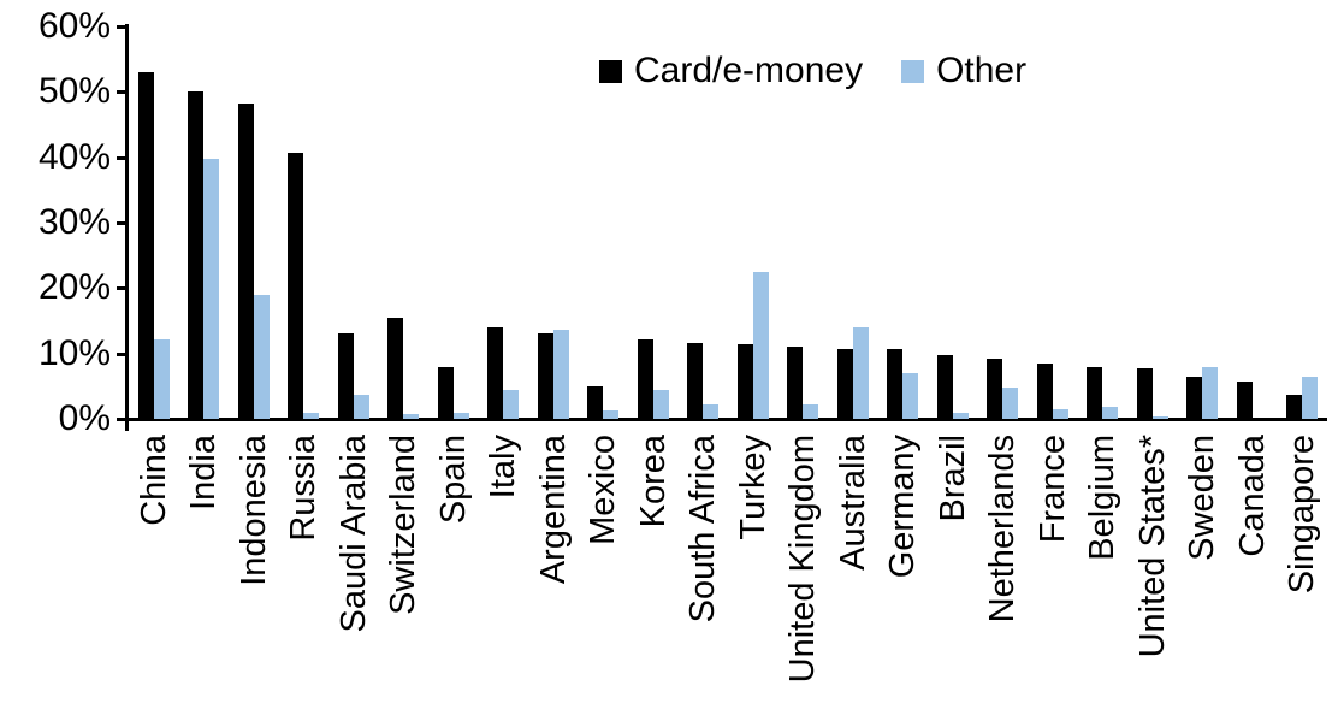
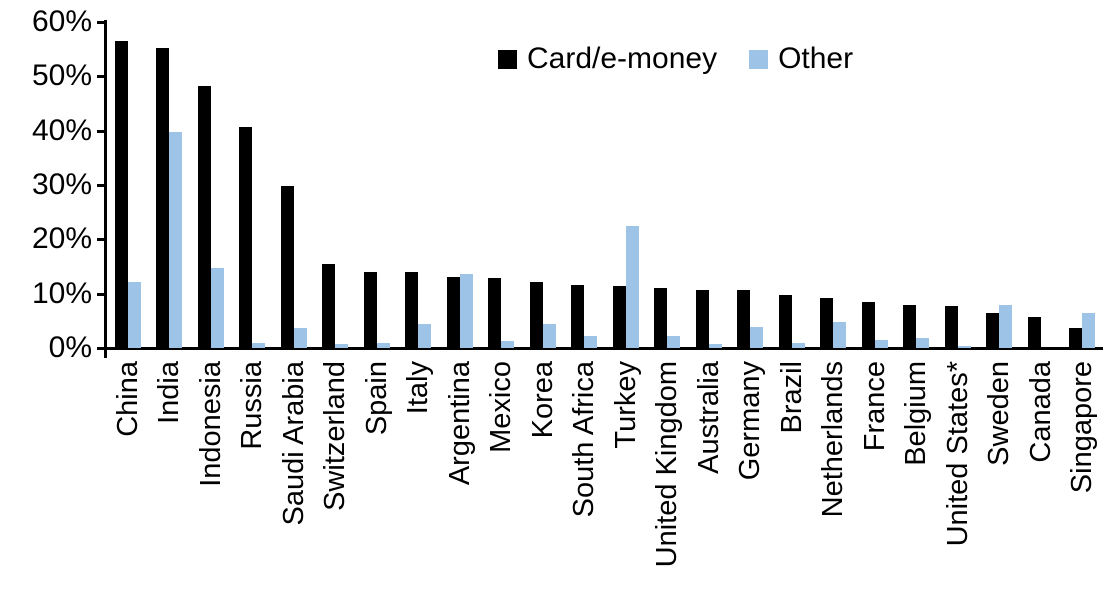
Card/e-money/China: 53% -> 56%
Card/e-money/India: 50% -> 55%
Other/Indonesia: 19% -> 15%
Card/e-money/Saudi Arabia: 13% -> 30%
Card/e-money/Spain: 8% -> 14%
Card/e-money/Mexico: 5% -> 13%
Other/Australia: 14% -> 1%
Other/Germany: 7% -> 4%
